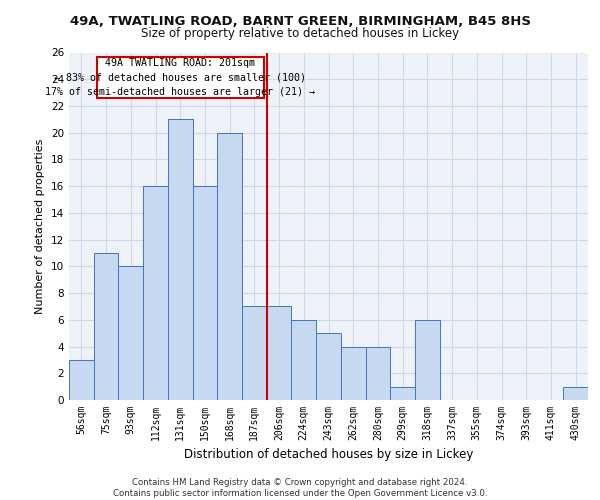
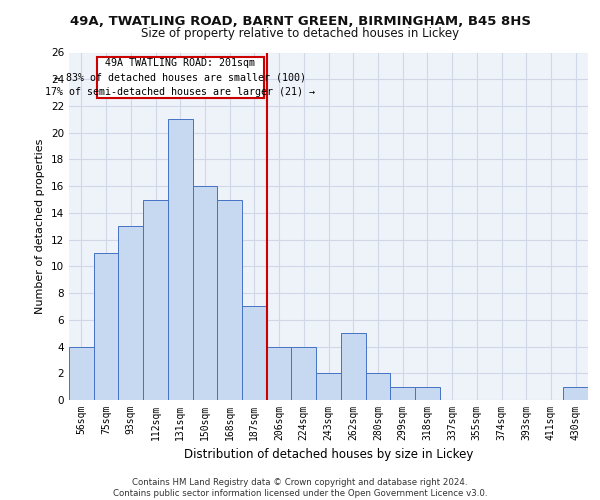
56sqm: 3 -> 4
93sqm: 10 -> 13
112sqm: 16 -> 15
168sqm: 20 -> 15
206sqm: 7 -> 4
224sqm: 6 -> 4
243sqm: 5 -> 2
262sqm: 4 -> 5
280sqm: 4 -> 2
318sqm: 6 -> 1
